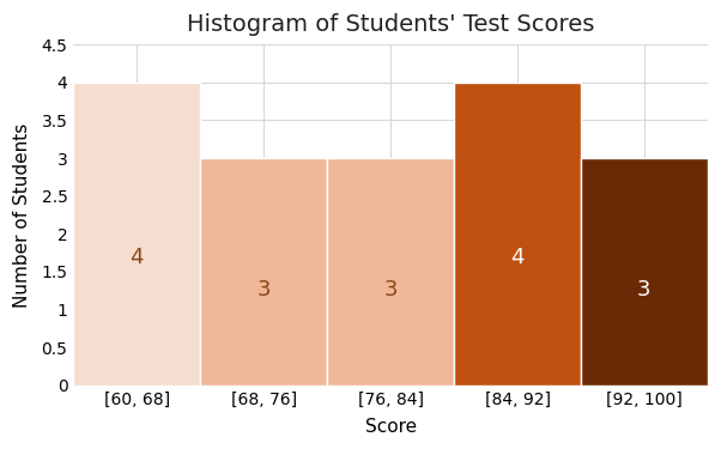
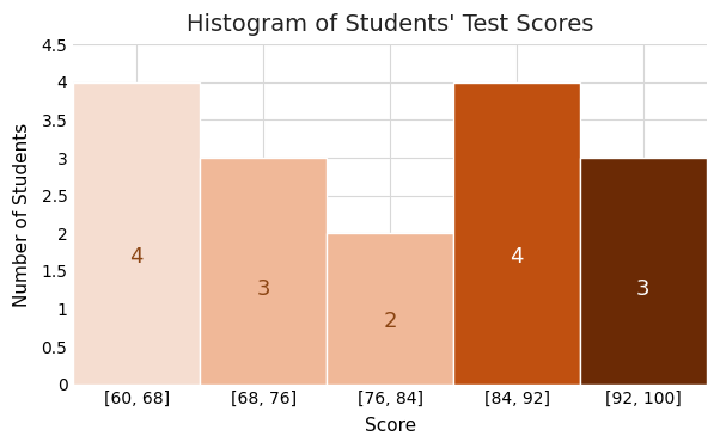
[76, 84]: 3 -> 2
